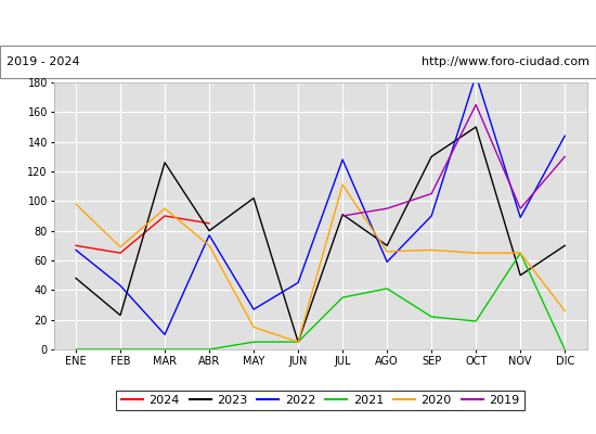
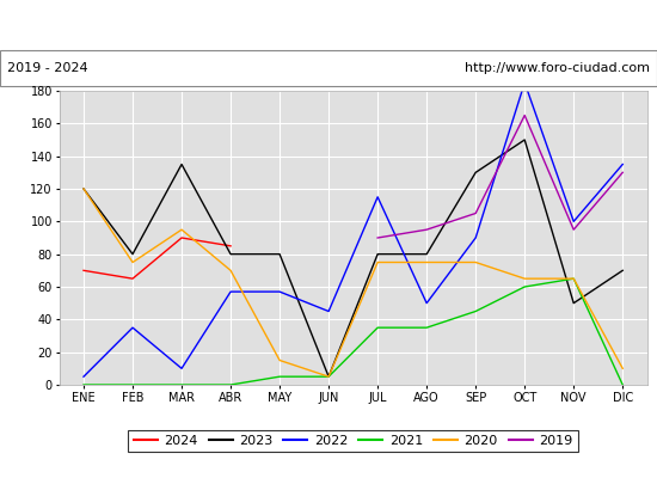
2023/ENE: 48 -> 120
2022/ENE: 67 -> 5
2020/ENE: 98 -> 120
2023/FEB: 23 -> 80
2022/FEB: 43 -> 35
2020/FEB: 69 -> 75
2023/MAR: 126 -> 135
2022/ABR: 77 -> 57
2023/MAY: 102 -> 80
2022/MAY: 27 -> 57
2023/JUL: 91 -> 80
2022/JUL: 128 -> 115
2020/JUL: 111 -> 75
2023/AGO: 70 -> 80
2022/AGO: 59 -> 50
2021/AGO: 41 -> 35
2020/AGO: 66 -> 75
2021/SEP: 22 -> 45
2020/SEP: 67 -> 75
2021/OCT: 19 -> 60
2022/NOV: 89 -> 100
2022/DIC: 144 -> 135
2020/DIC: 26 -> 10
